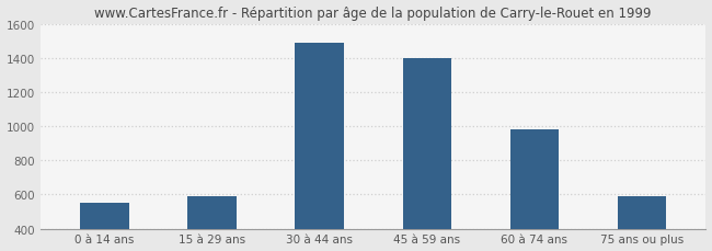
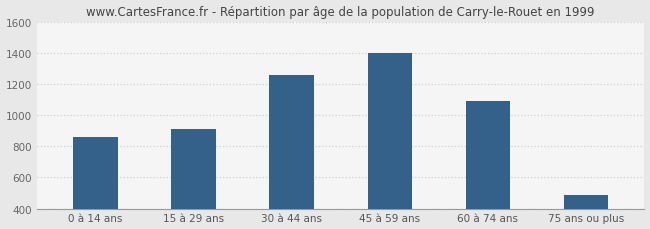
0 à 14 ans: 550 -> 860
15 à 29 ans: 590 -> 910
30 à 44 ans: 1490 -> 1260
60 à 74 ans: 980 -> 1090
75 ans ou plus: 590 -> 490
